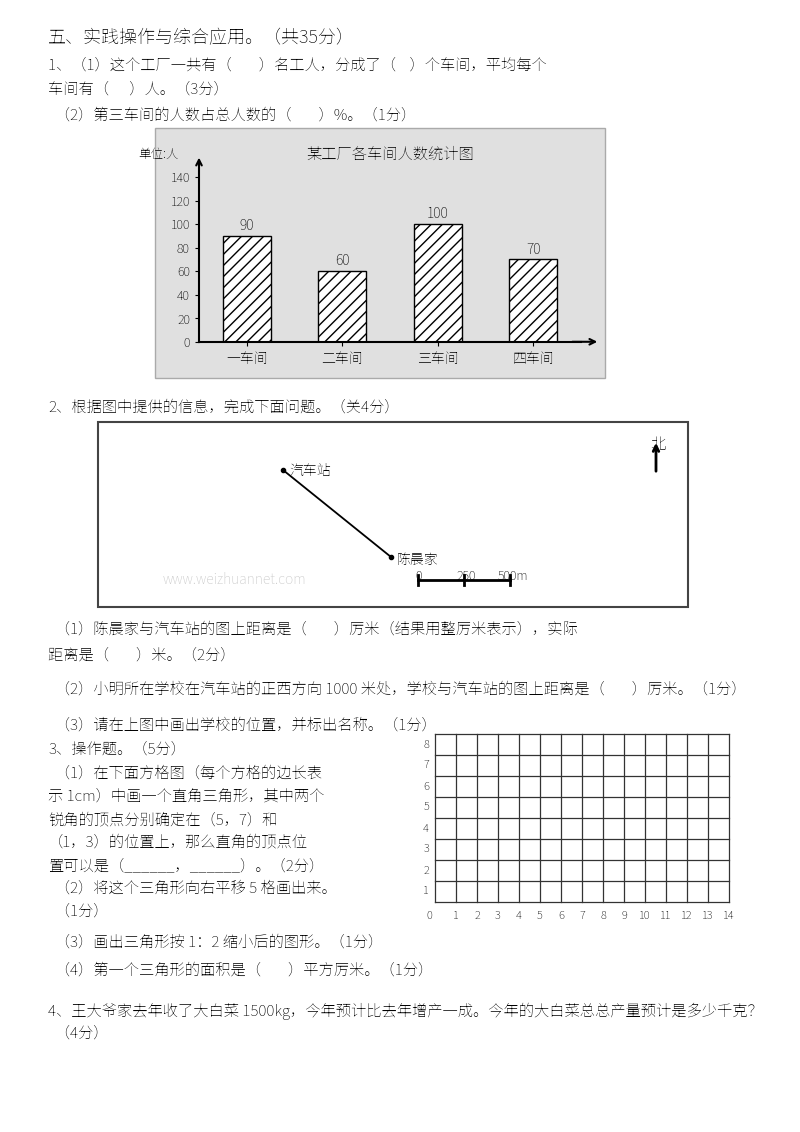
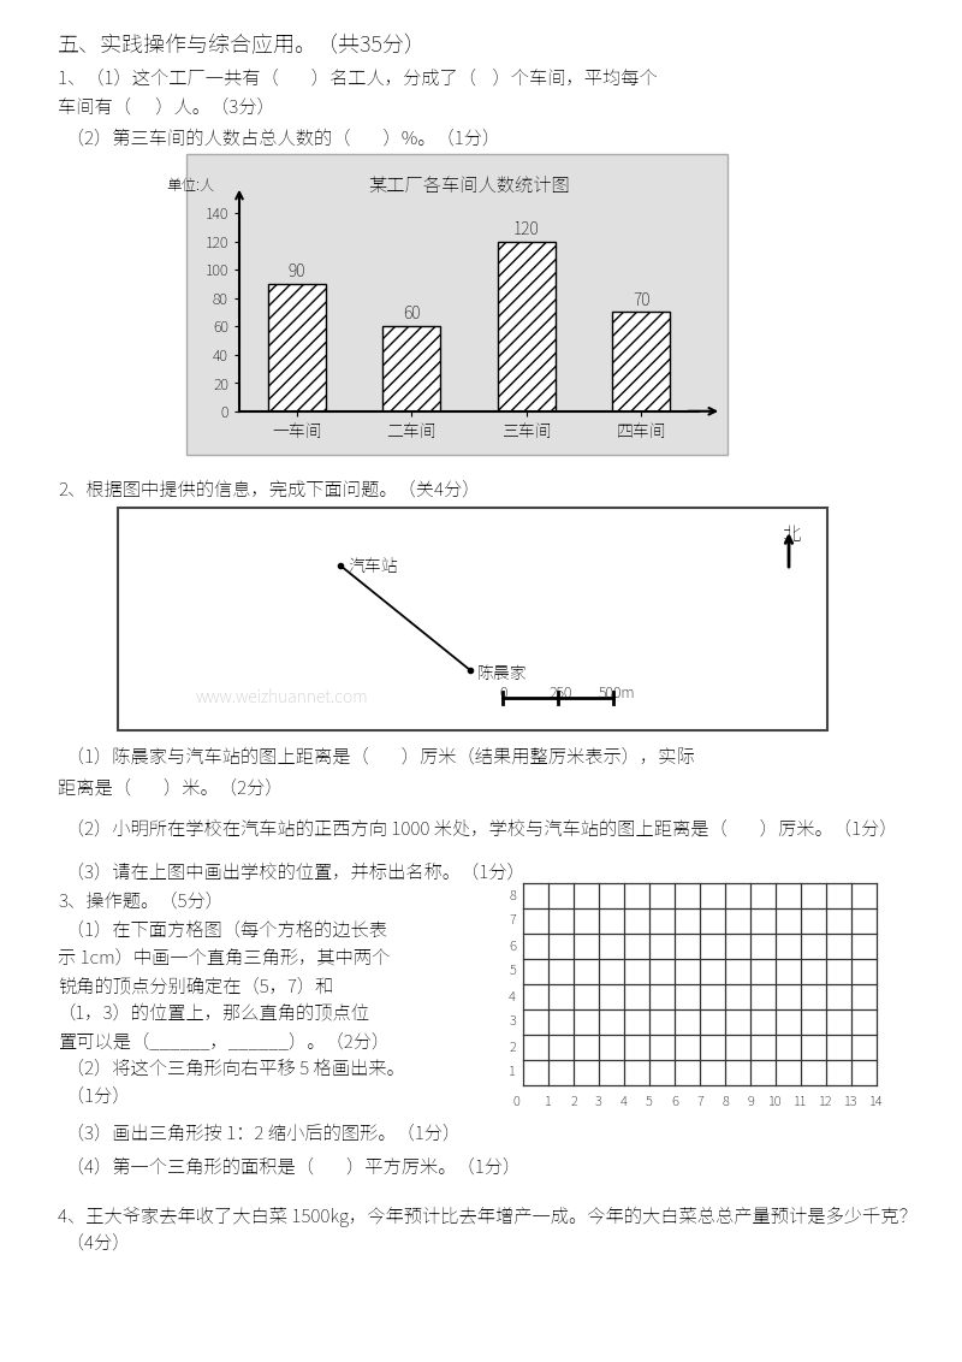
三车间: 100 -> 120
